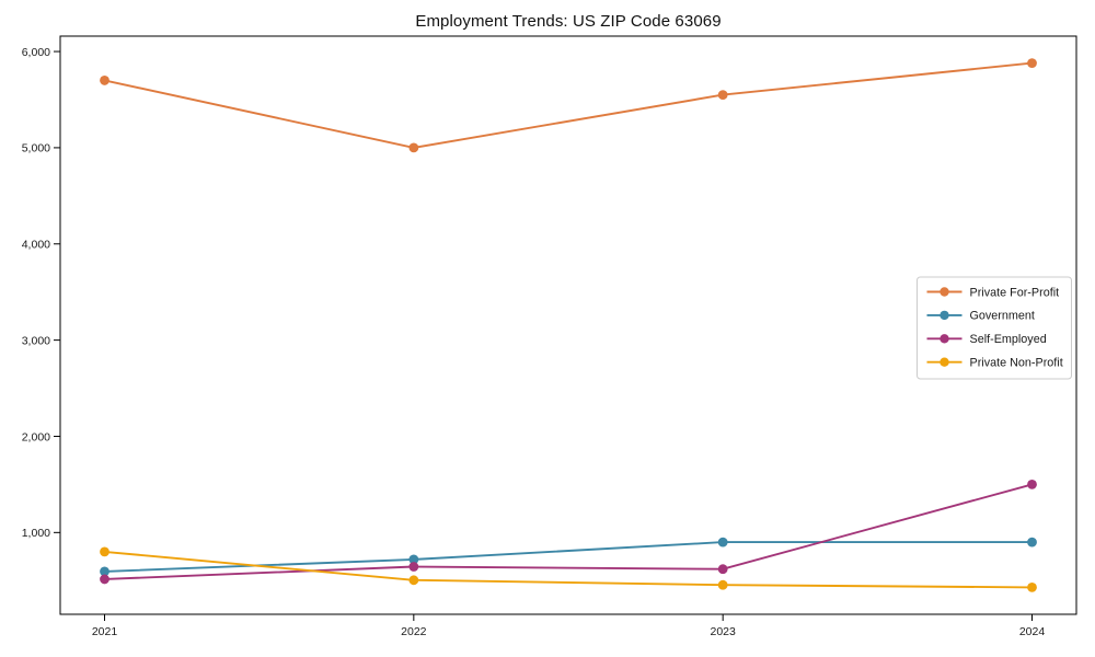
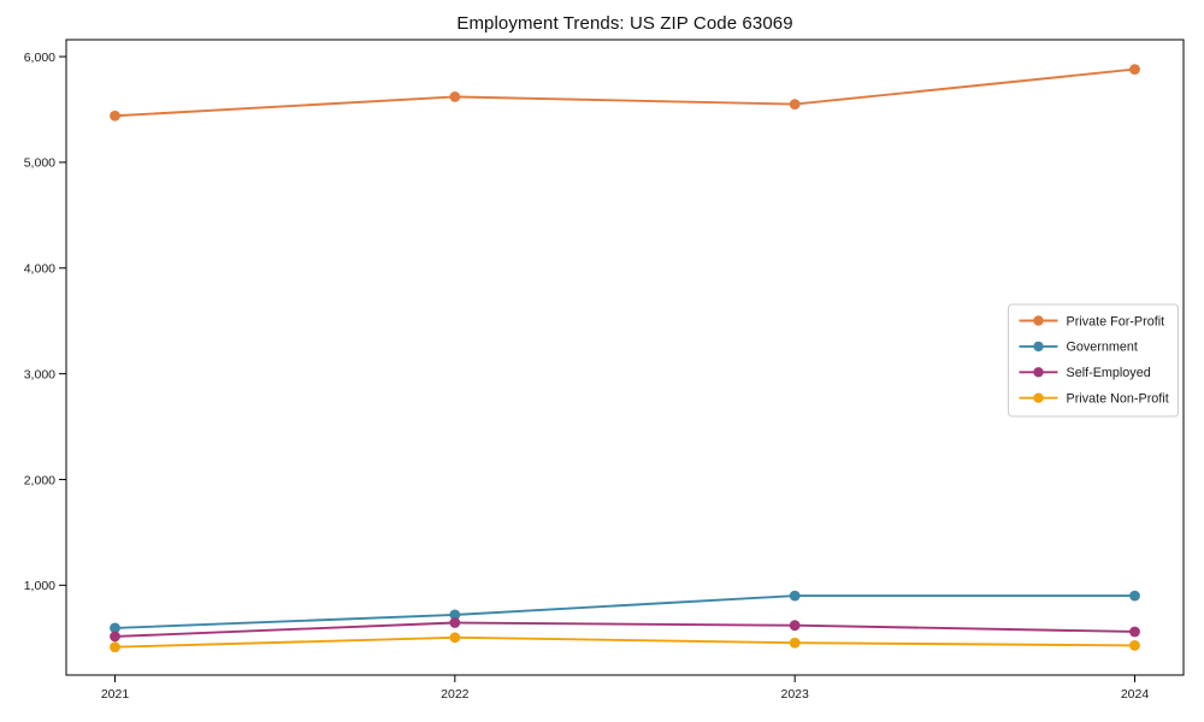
Private For-Profit/2021: 5700 -> 5400
Private Non-Profit/2021: 800 -> 400
Private For-Profit/2022: 5000 -> 5600
Self-Employed/2024: 1500 -> 600
